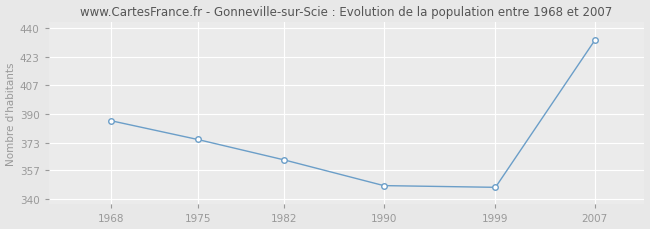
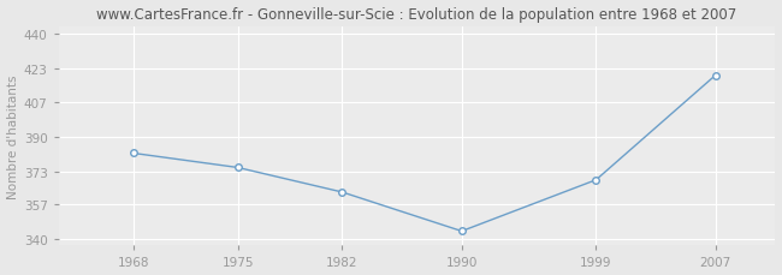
1968: 386 -> 382
1990: 348 -> 344
1999: 347 -> 369
2007: 433 -> 420
